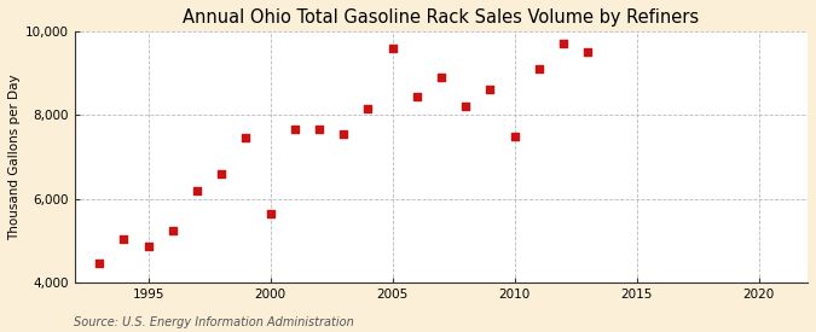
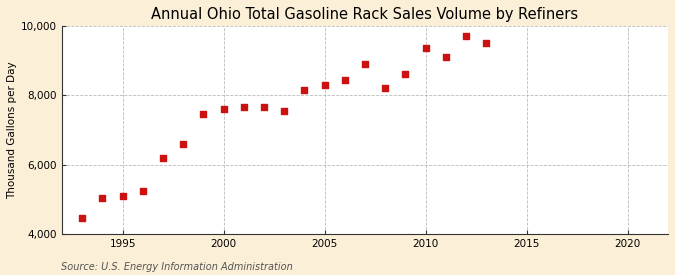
1995: 4,850 -> 5,100
2000: 5,650 -> 7,600
2005: 9,600 -> 8,300
2010: 7,500 -> 9,350
